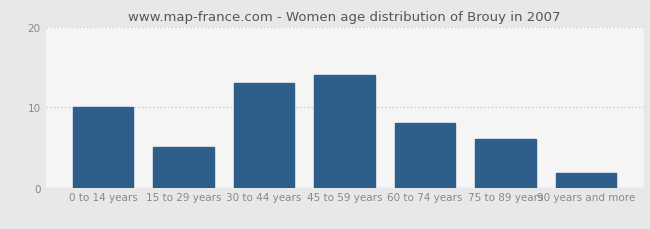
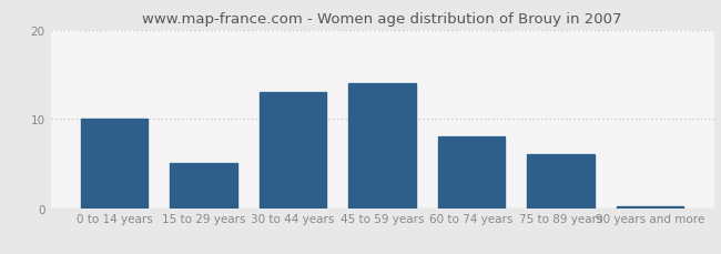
90 years and more: 1.8 -> 0.2
